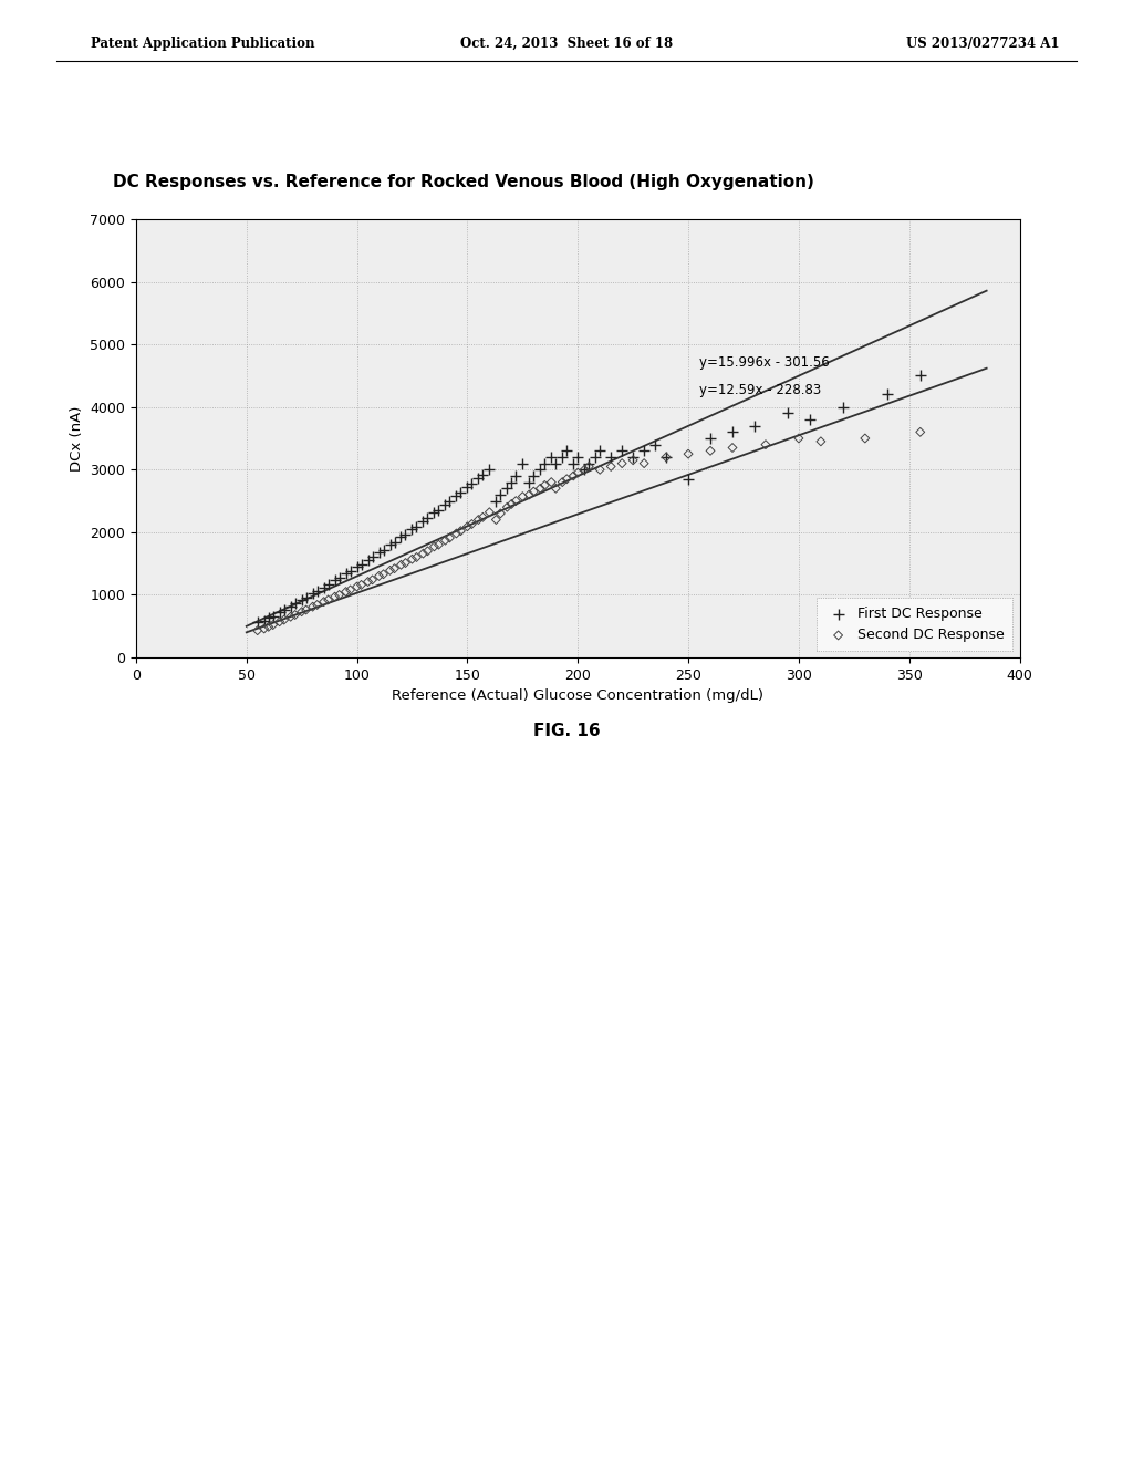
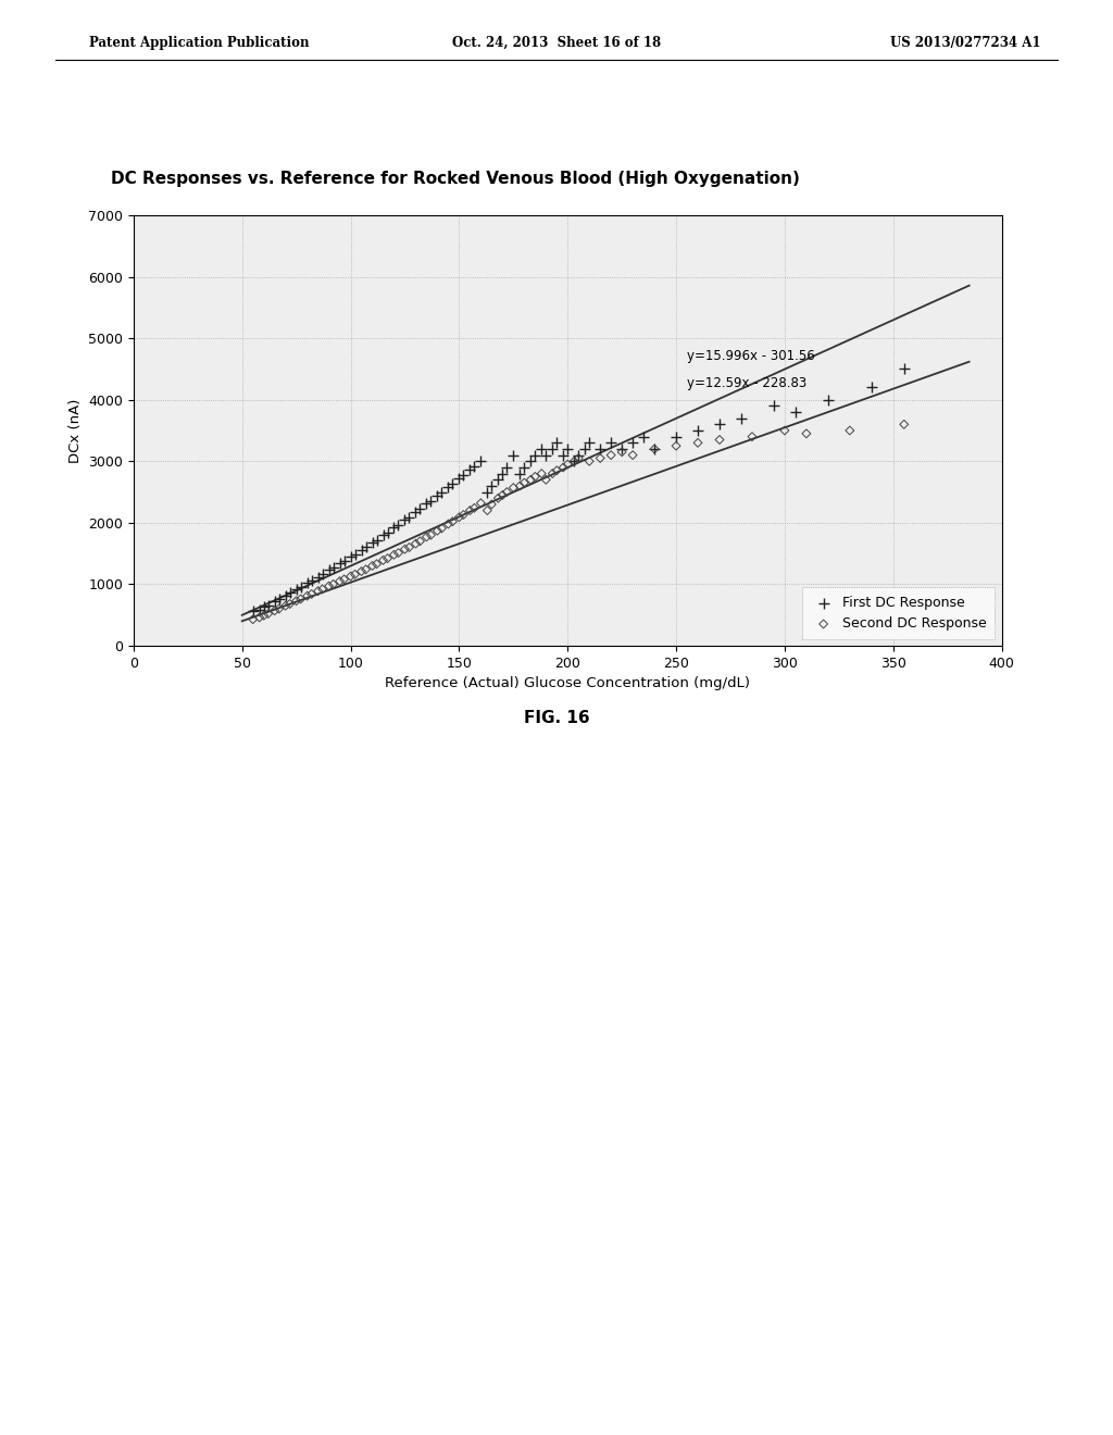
First DC Response/250: 2840 -> 3400
